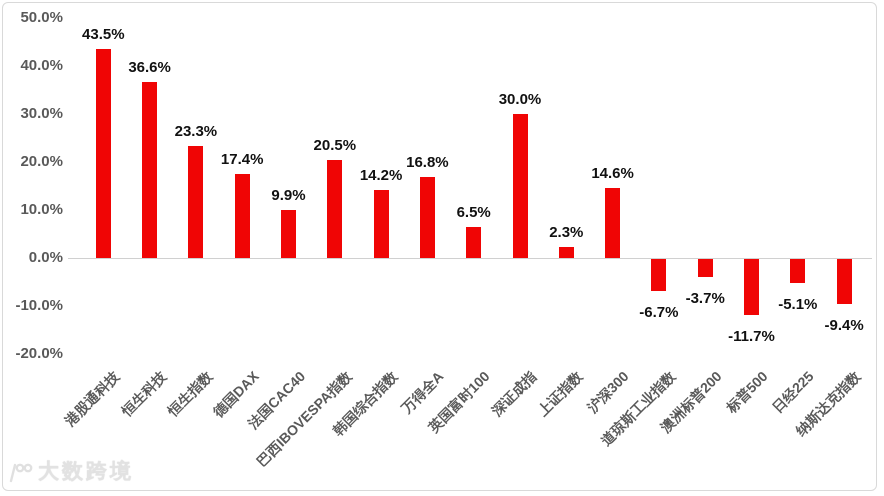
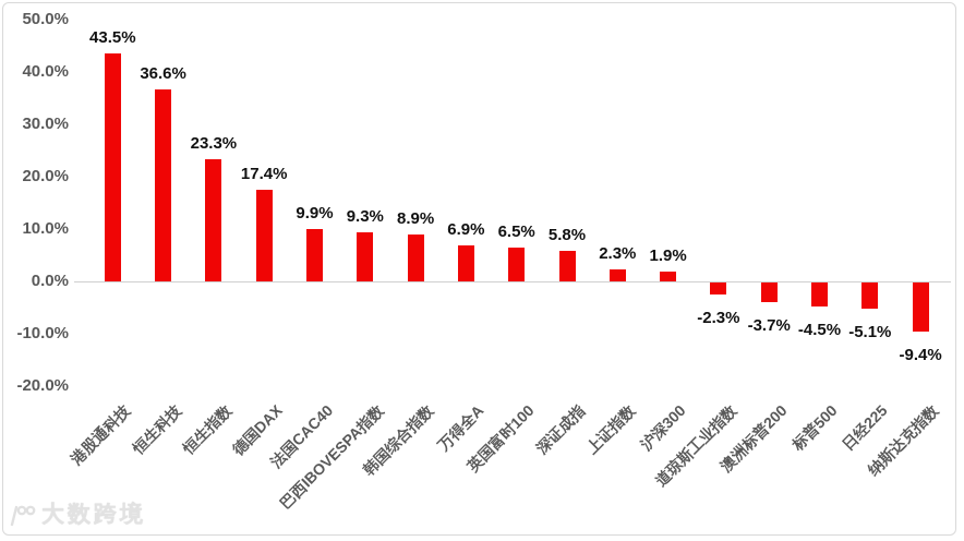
巴西IBOVESPA指数: 20.5% -> 9.3%
韩国综合指数: 14.2% -> 8.9%
万得全A: 16.8% -> 6.9%
深证成指: 30.0% -> 5.8%
沪深300: 14.6% -> 1.9%
道琼斯工业指数: -6.7% -> -2.3%
标普500: -11.7% -> -4.5%
